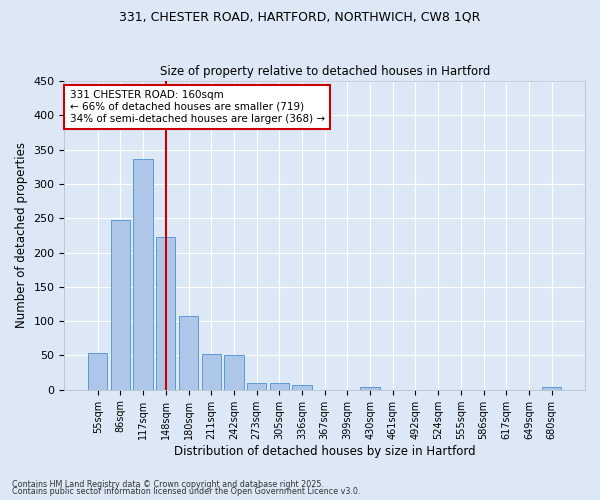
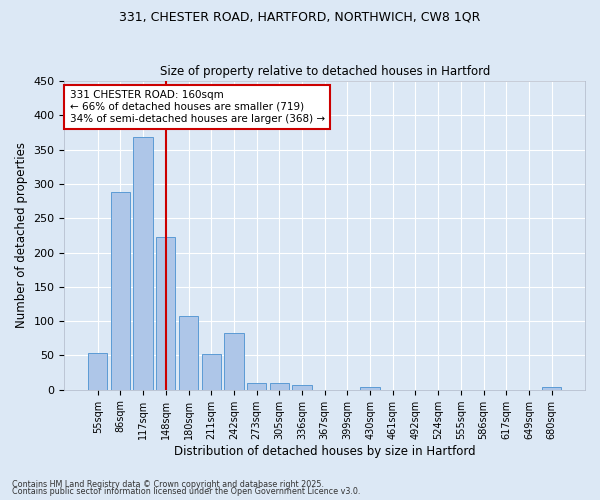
86sqm: 247 -> 288
117sqm: 336 -> 368
242sqm: 50 -> 82
